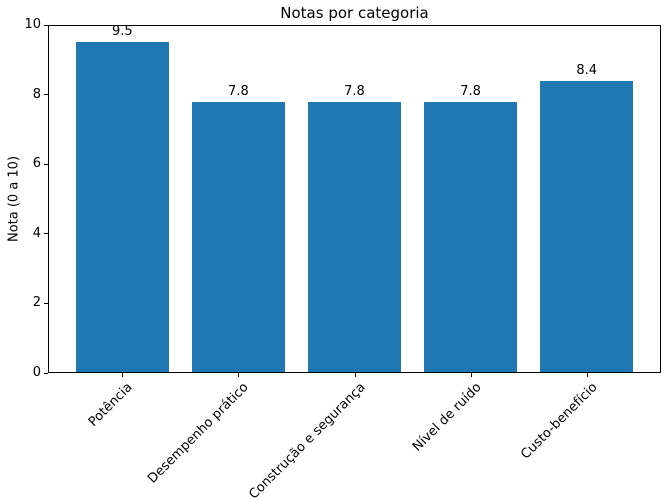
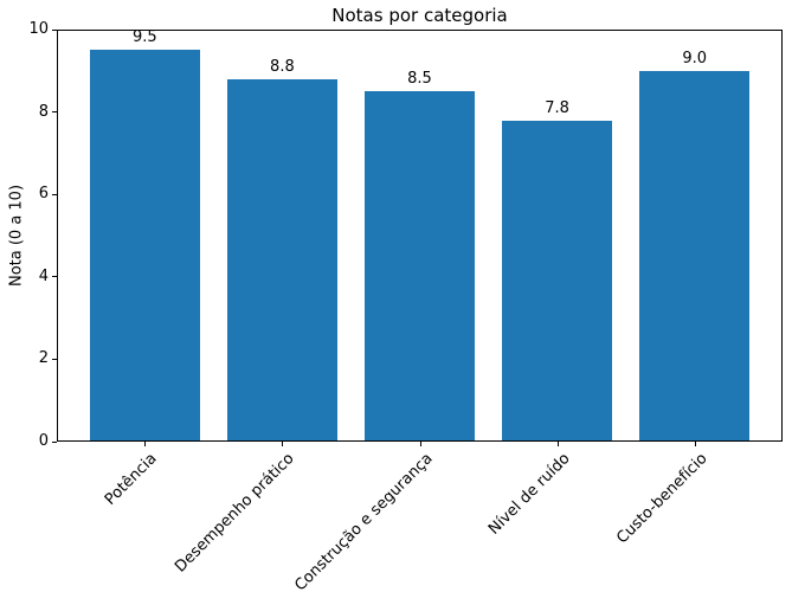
Desempenho prático: 7.8 -> 8.8
Construção e segurança: 7.8 -> 8.5
Custo-benefício: 8.4 -> 9.0
